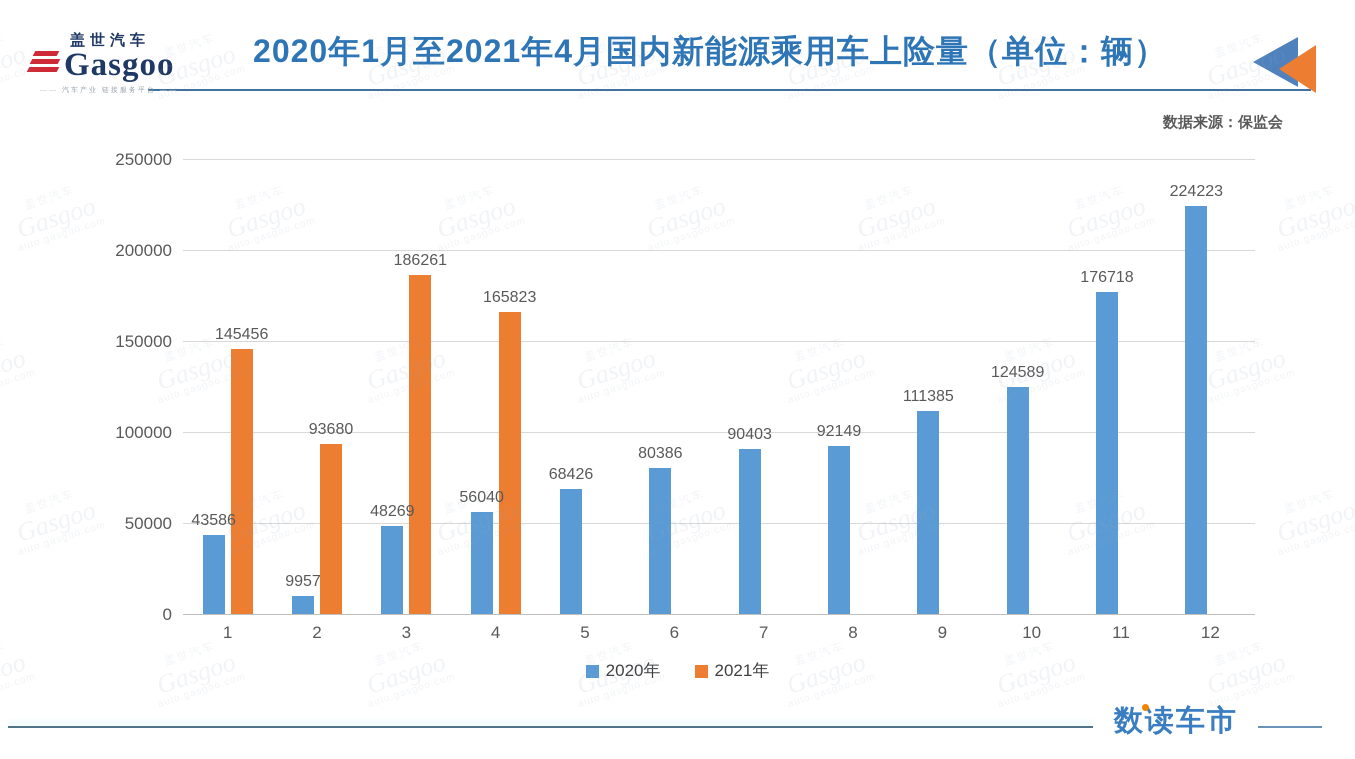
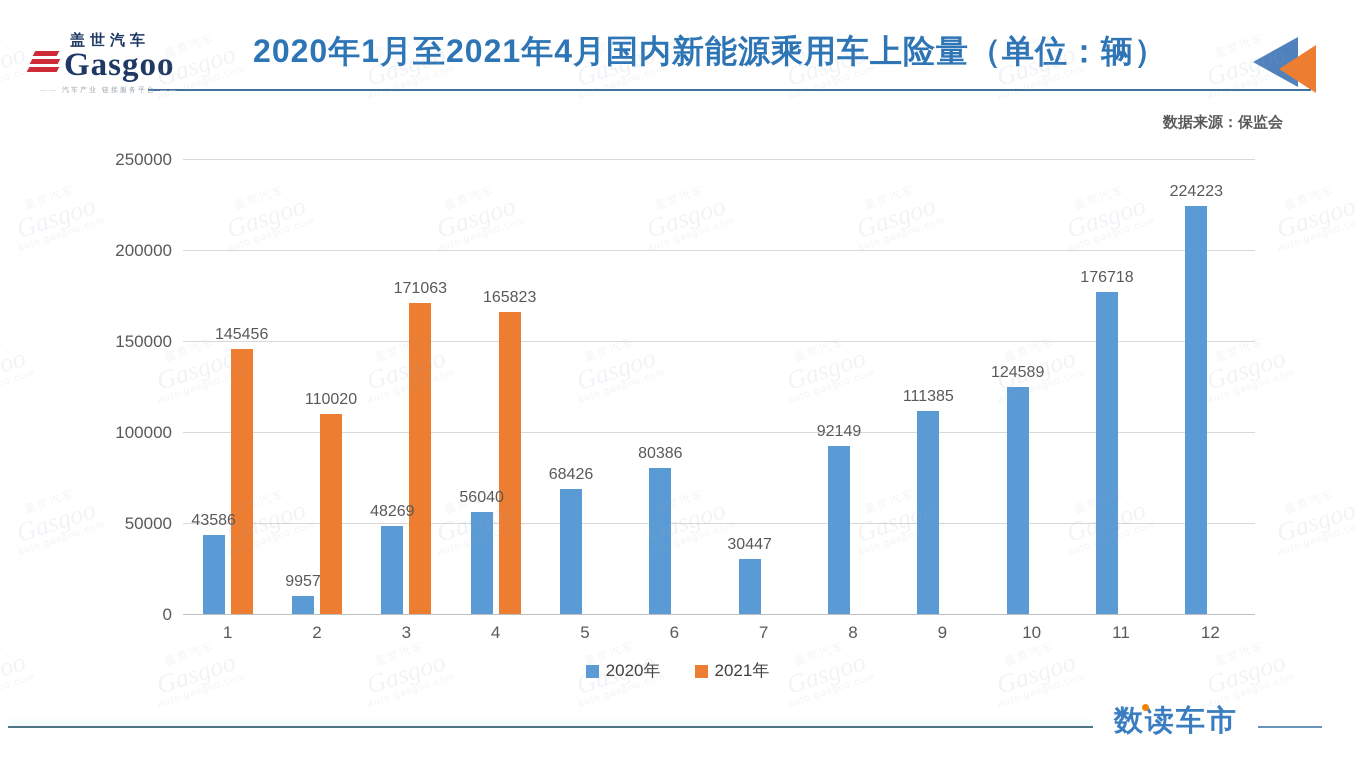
2021年/2: 93680 -> 110020
2021年/3: 186261 -> 171063
2020年/7: 90403 -> 30447
